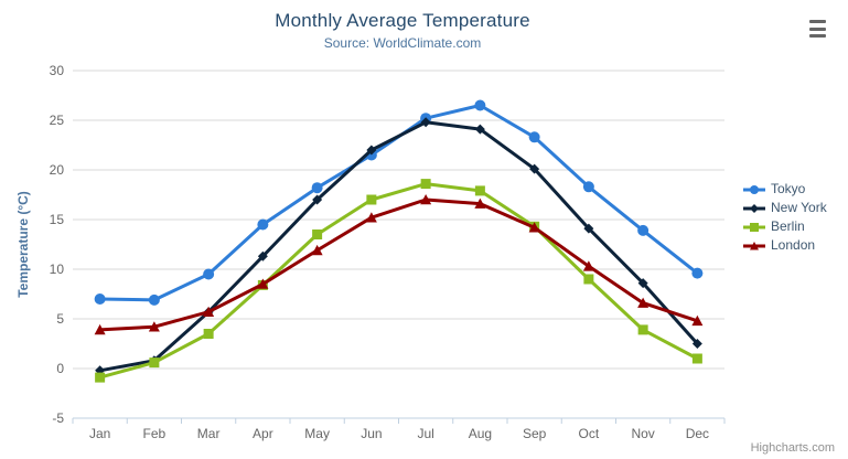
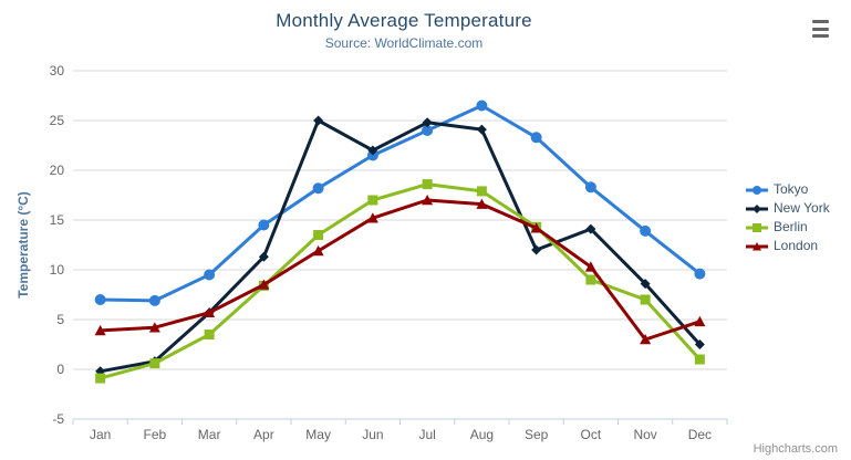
New York/May: 17 -> 25
Tokyo/Jul: 25 -> 24
New York/Sep: 20 -> 12
Berlin/Nov: 4 -> 7
London/Nov: 7 -> 3
